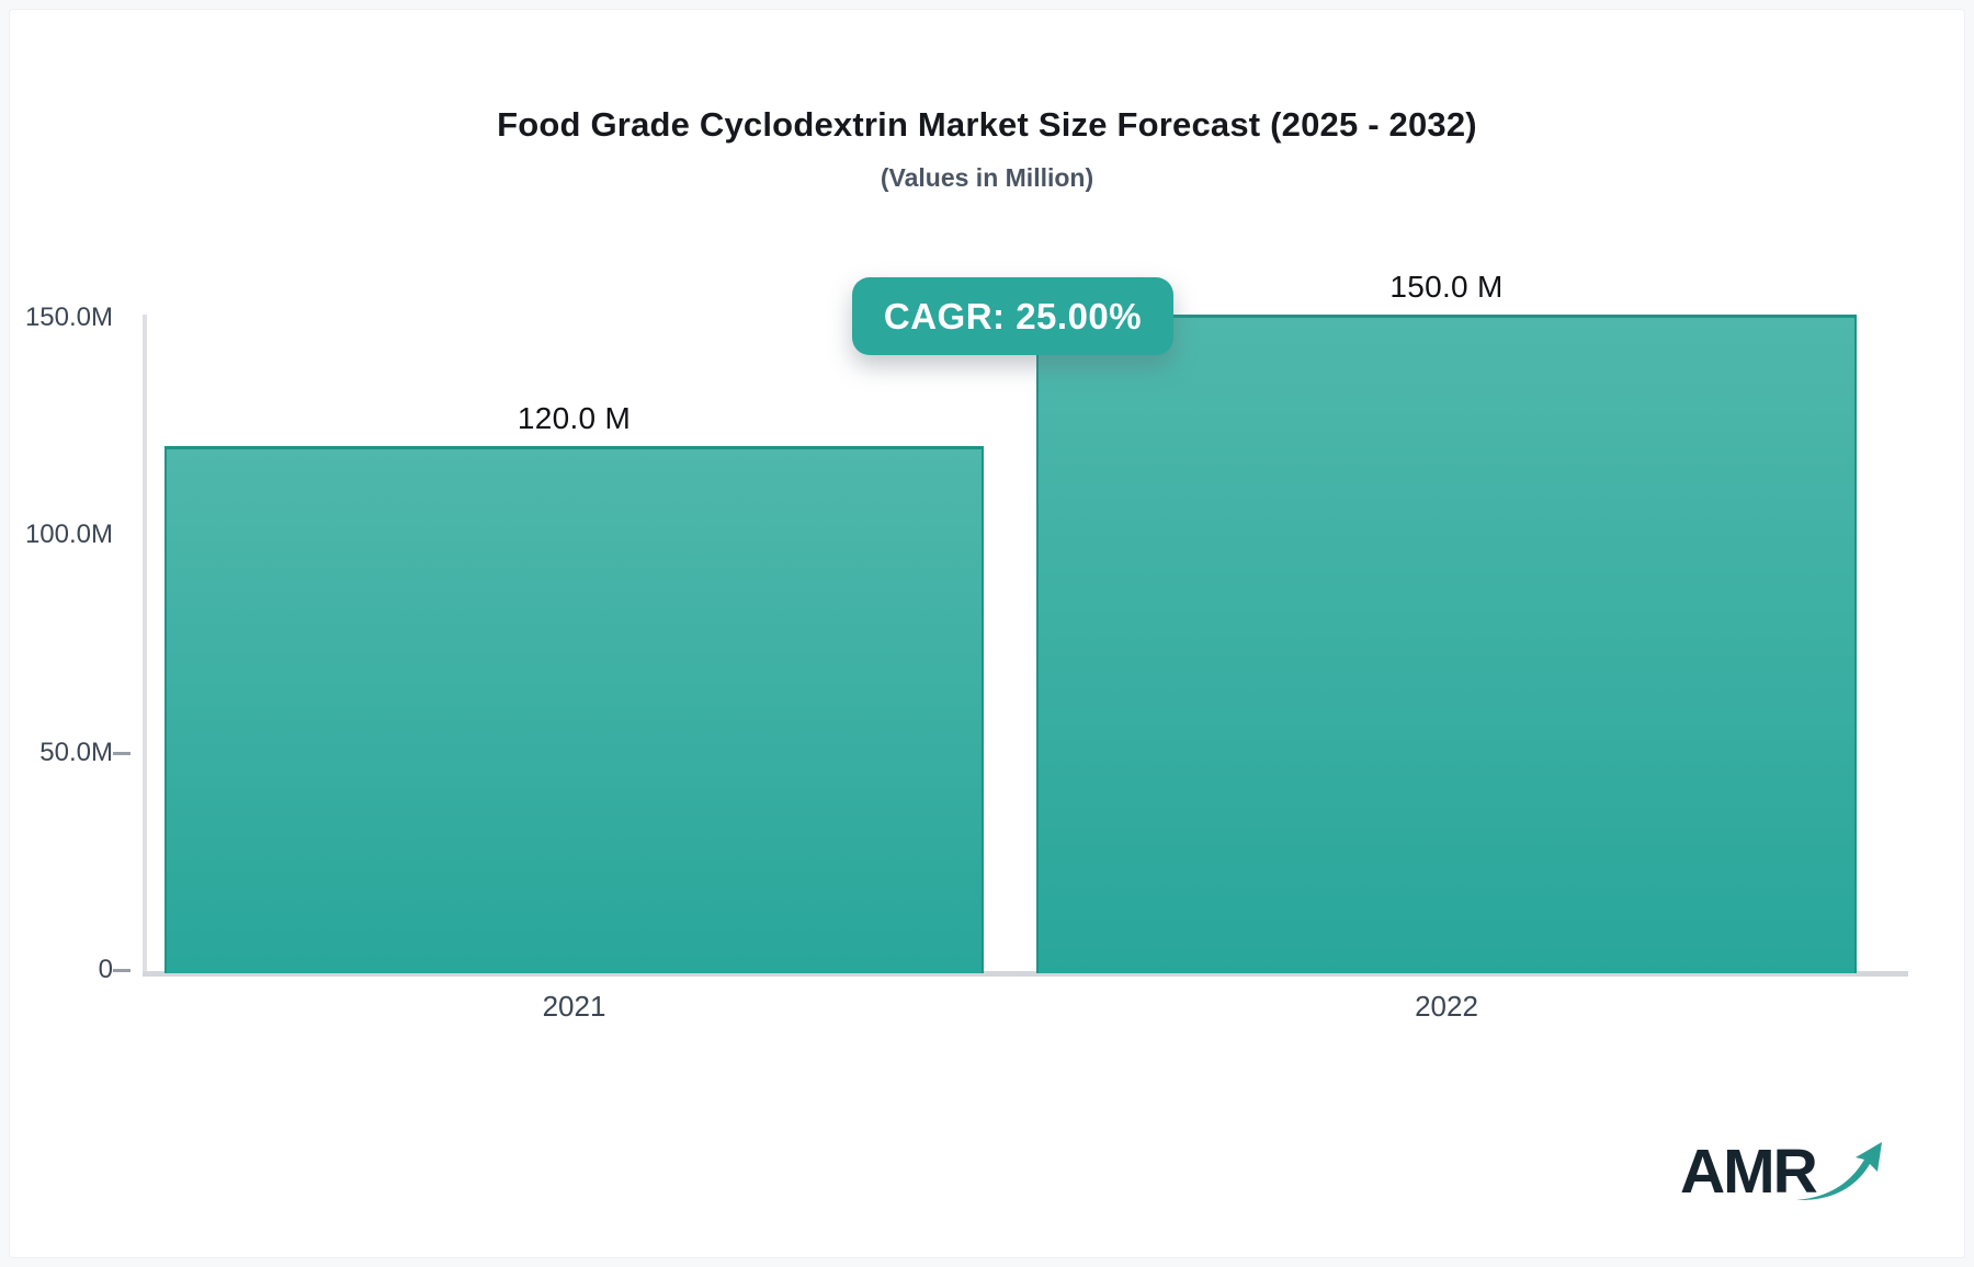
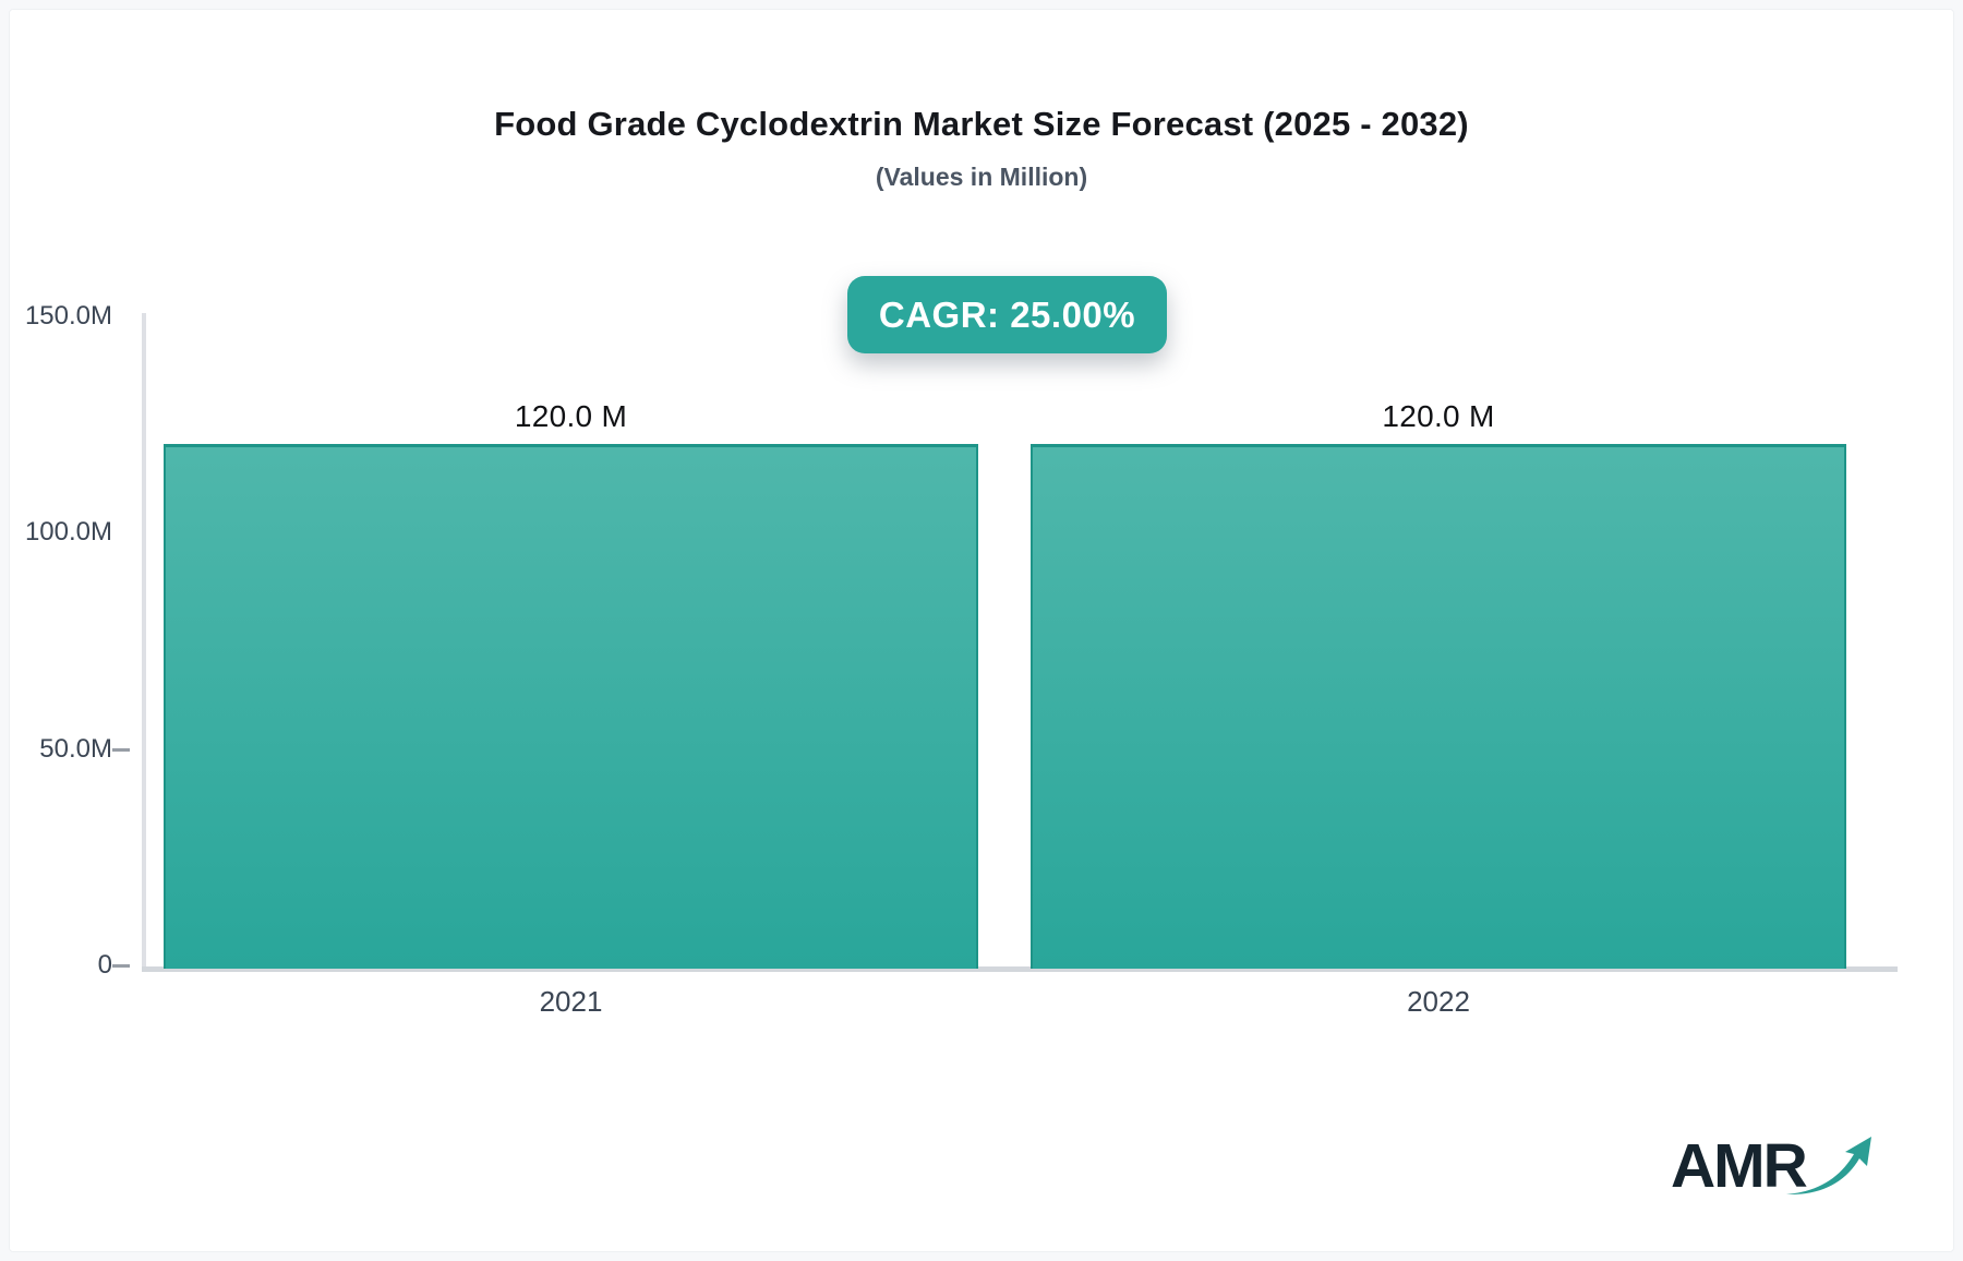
2022: 150.0 -> 120.0
